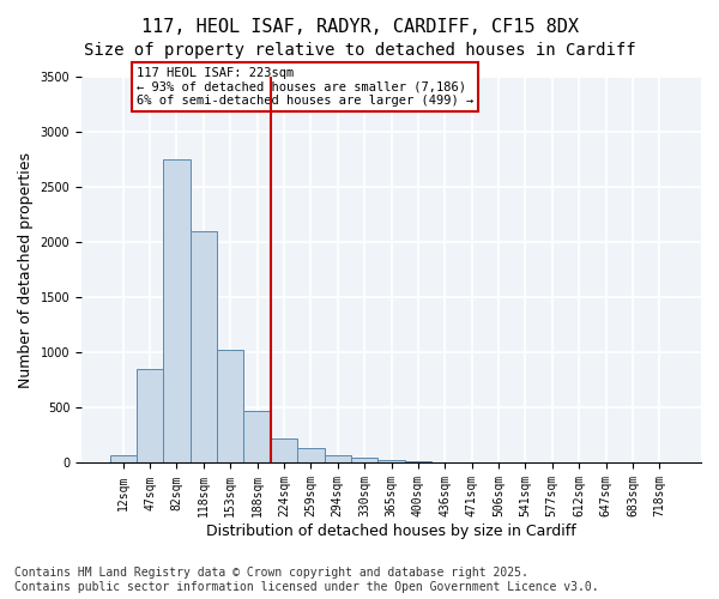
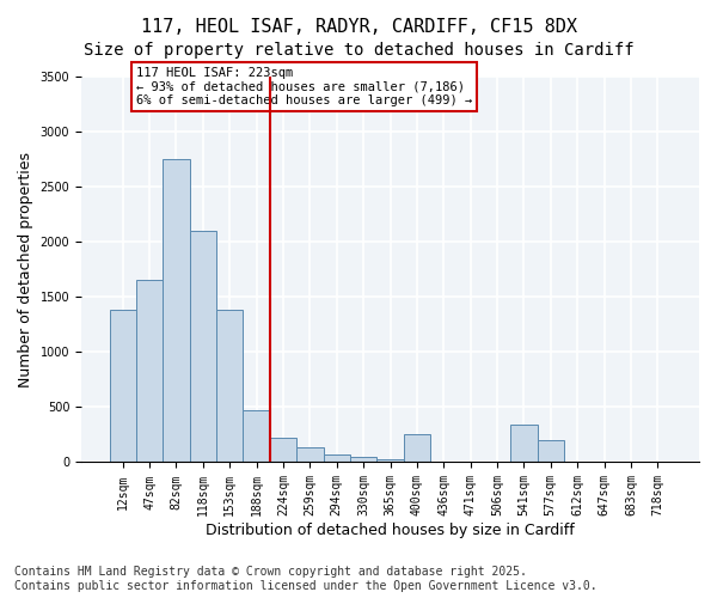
12sqm: 80 -> 1380
47sqm: 850 -> 1660
153sqm: 1030 -> 1380
400sqm: 10 -> 260
541sqm: 0 -> 340
577sqm: 0 -> 200
